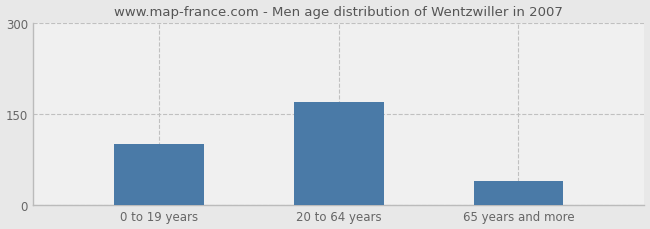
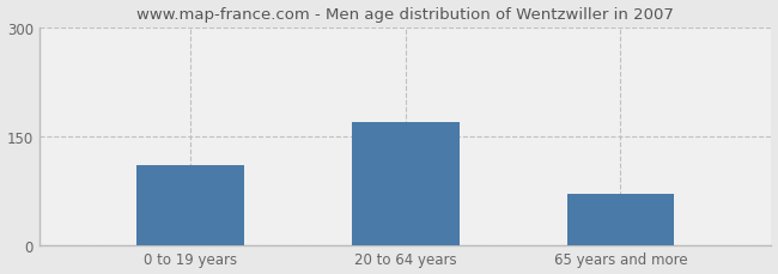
0 to 19 years: 100 -> 110
65 years and more: 40 -> 70
